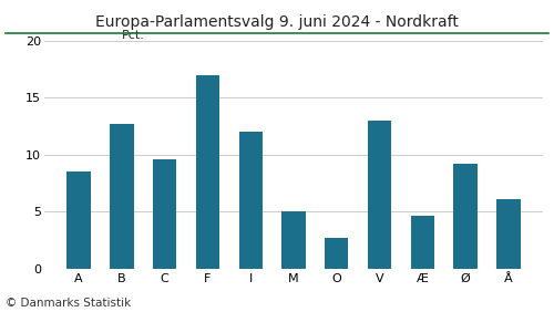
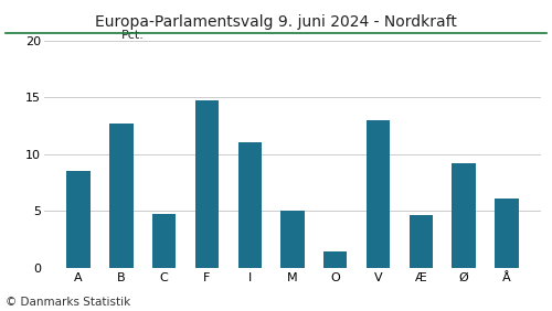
C: 9.6 -> 4.7
F: 17.0 -> 14.7
I: 12.0 -> 11.0
O: 2.7 -> 1.4
